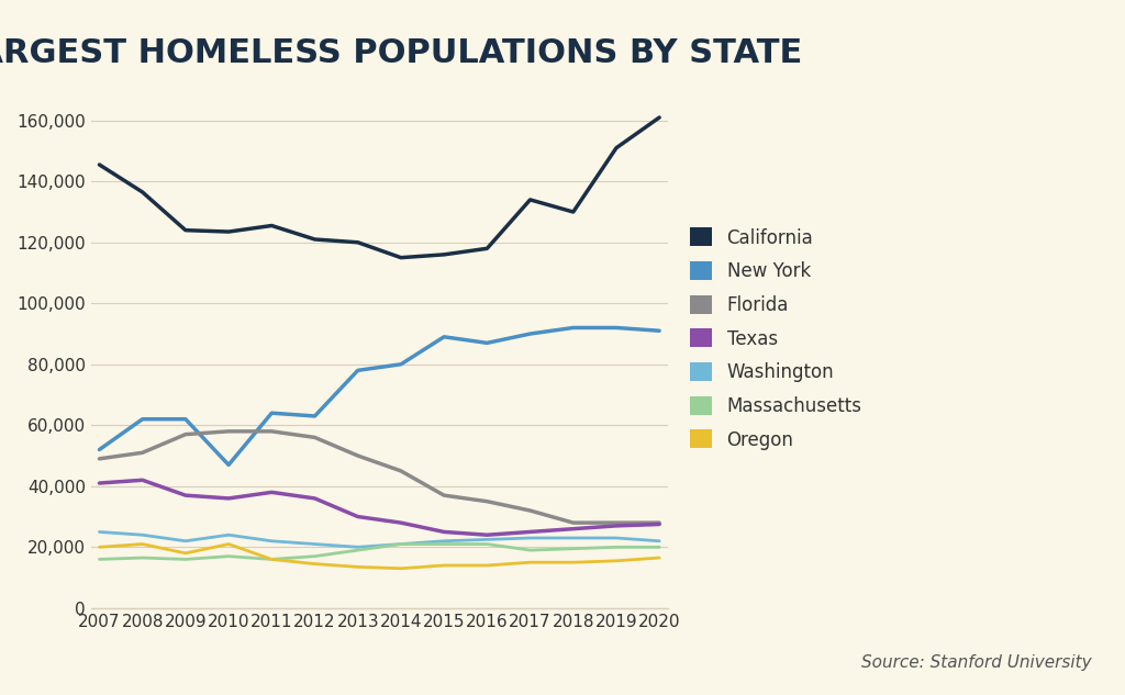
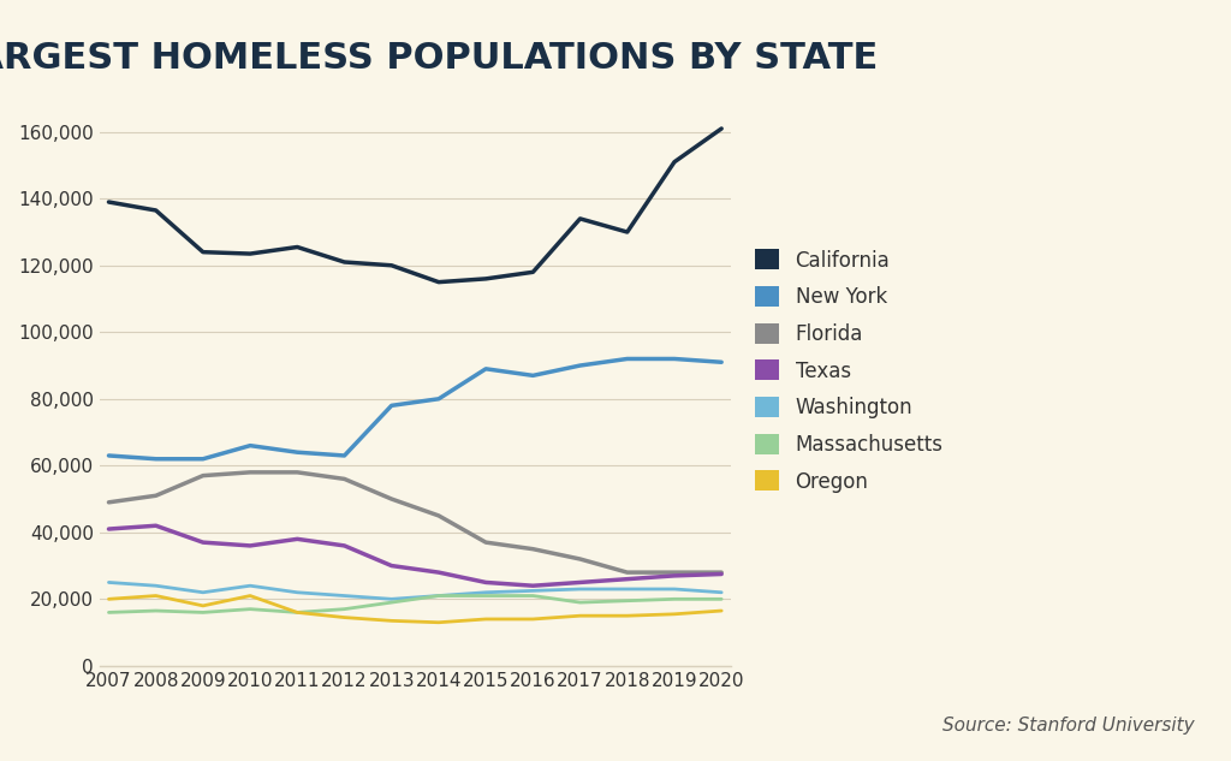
California/2007: 145,500 -> 139,000
New York/2007: 52,000 -> 63,000
New York/2010: 47,000 -> 66,000
